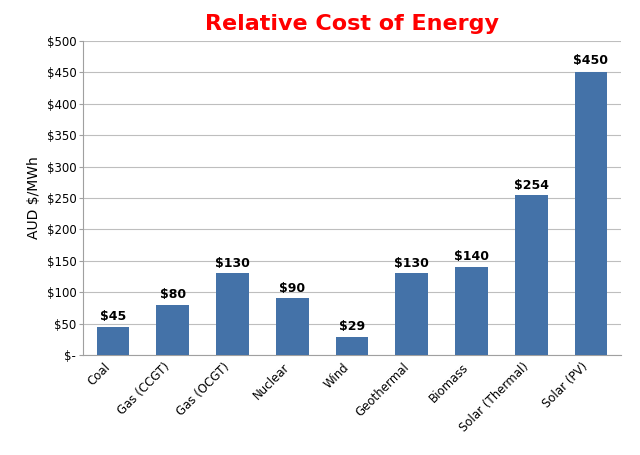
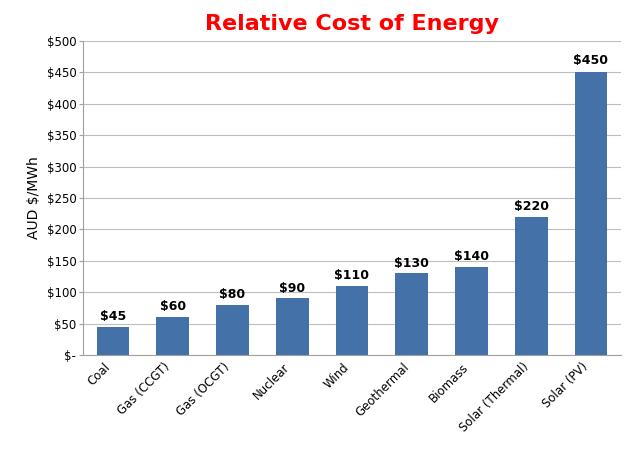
Gas (CCGT): $80 -> $60
Gas (OCGT): $130 -> $80
Wind: $29 -> $110
Solar (Thermal): $254 -> $220
